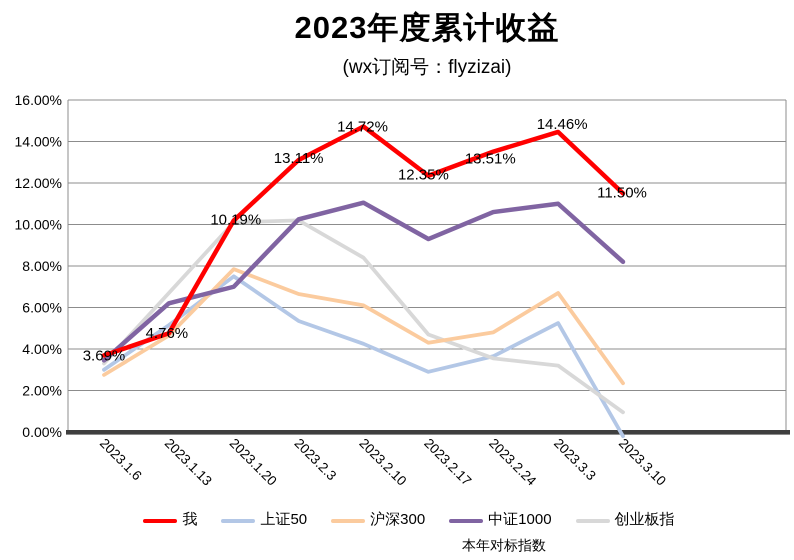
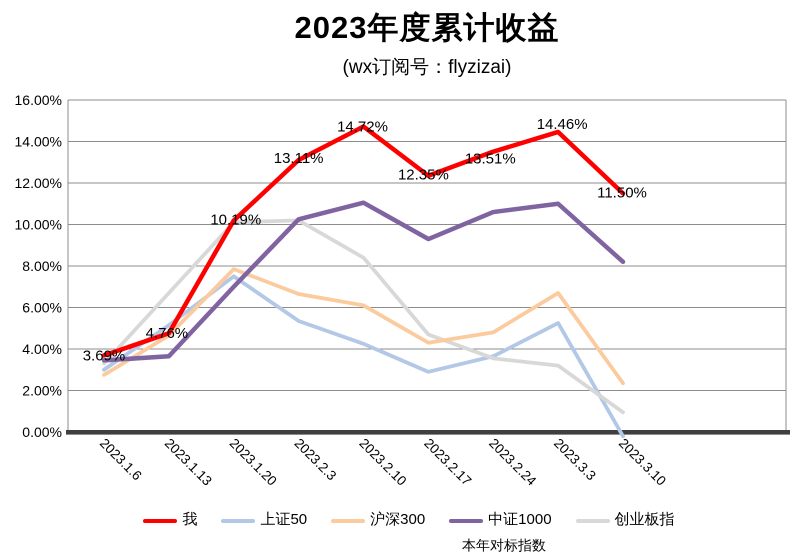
中证1000/2023.1.13: 6.2% -> 3.6%
